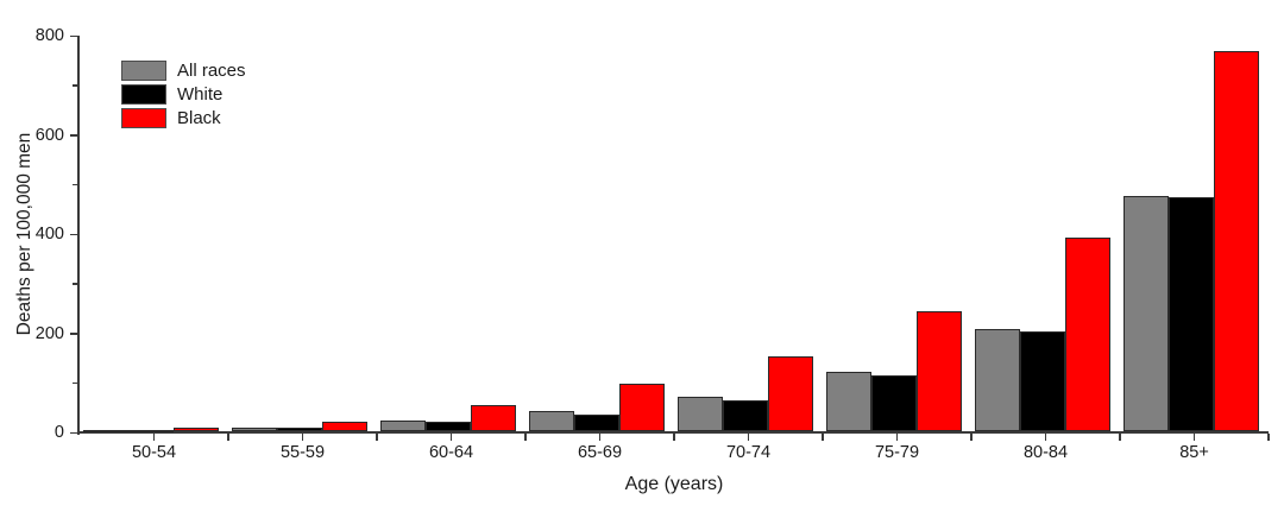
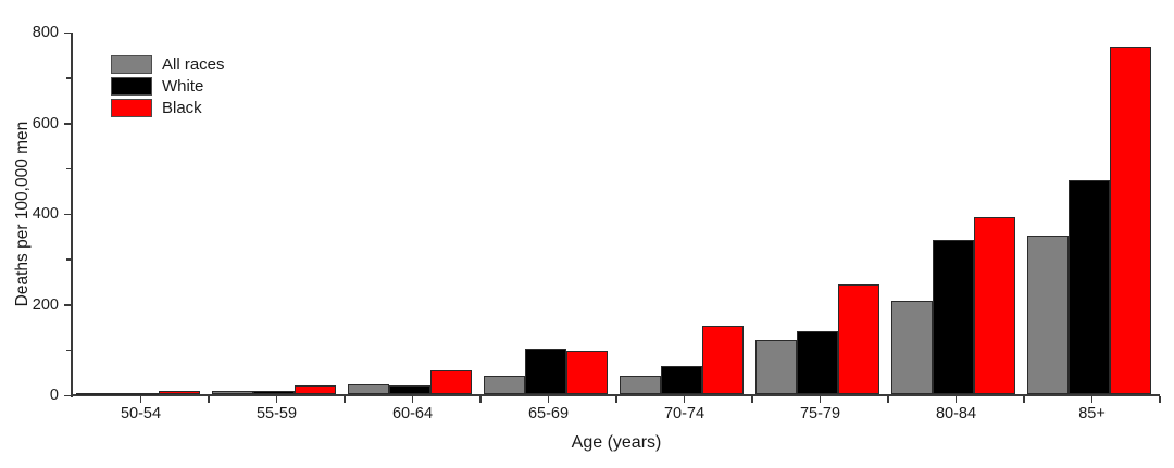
White/65-69: 30 -> 100
All races/70-74: 70 -> 40
White/75-79: 110 -> 140
White/80-84: 200 -> 340
All races/85+: 470 -> 350
